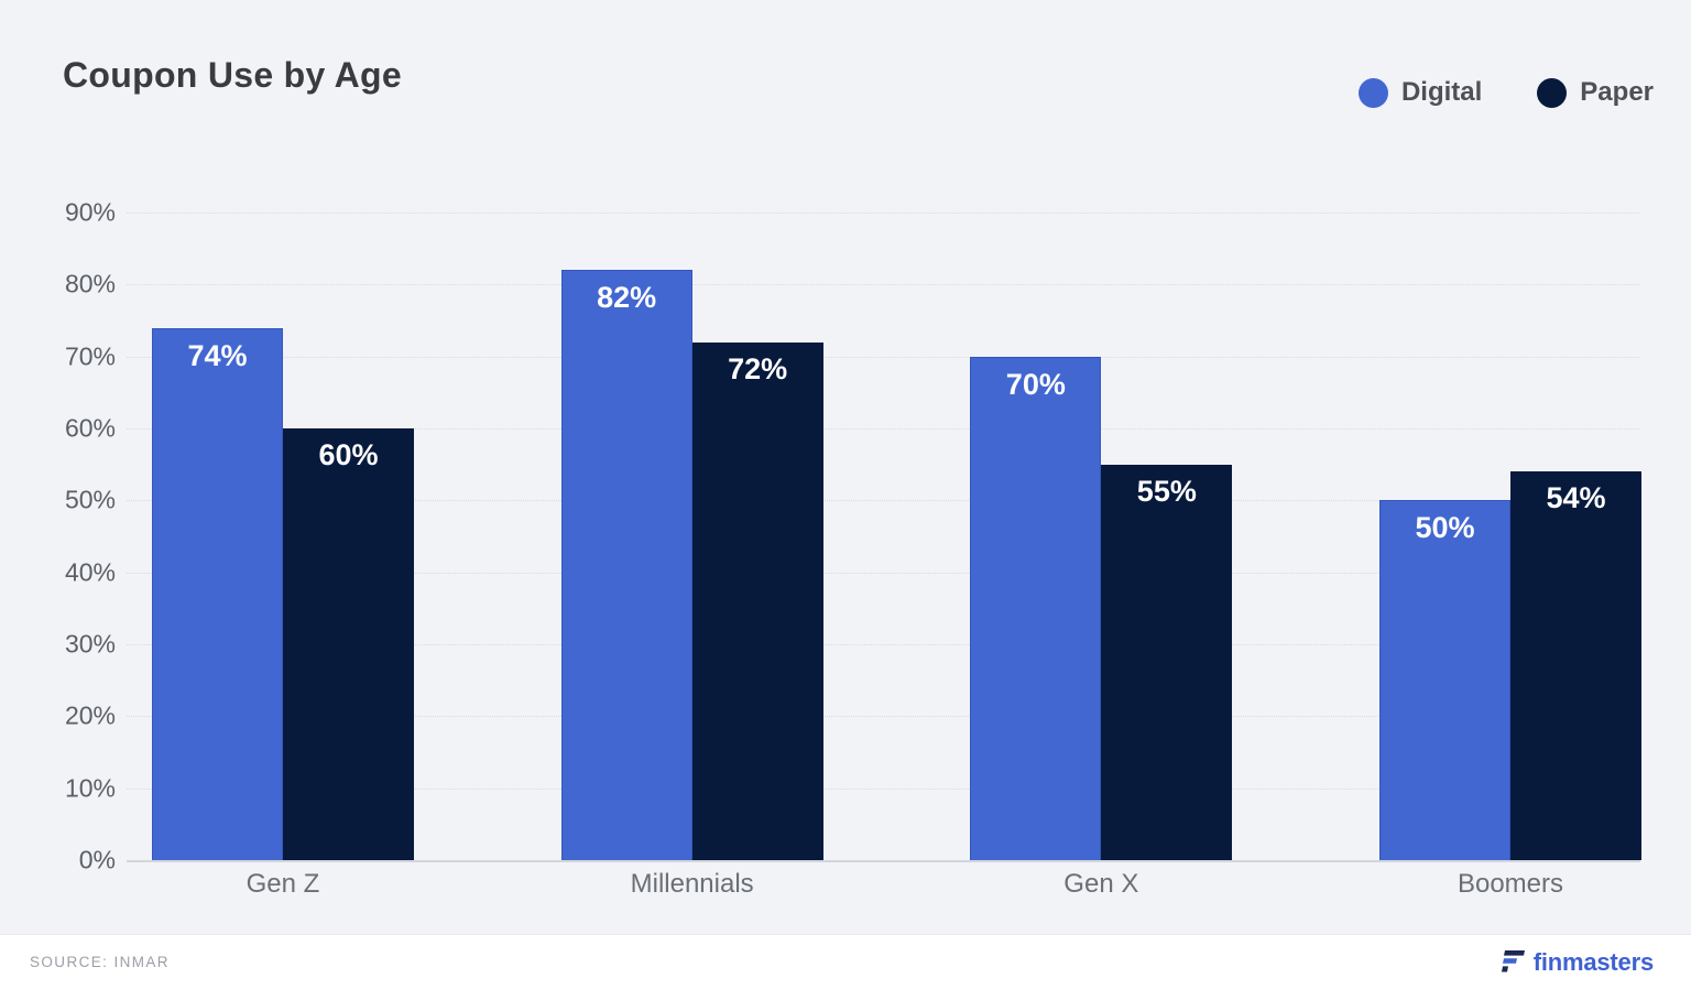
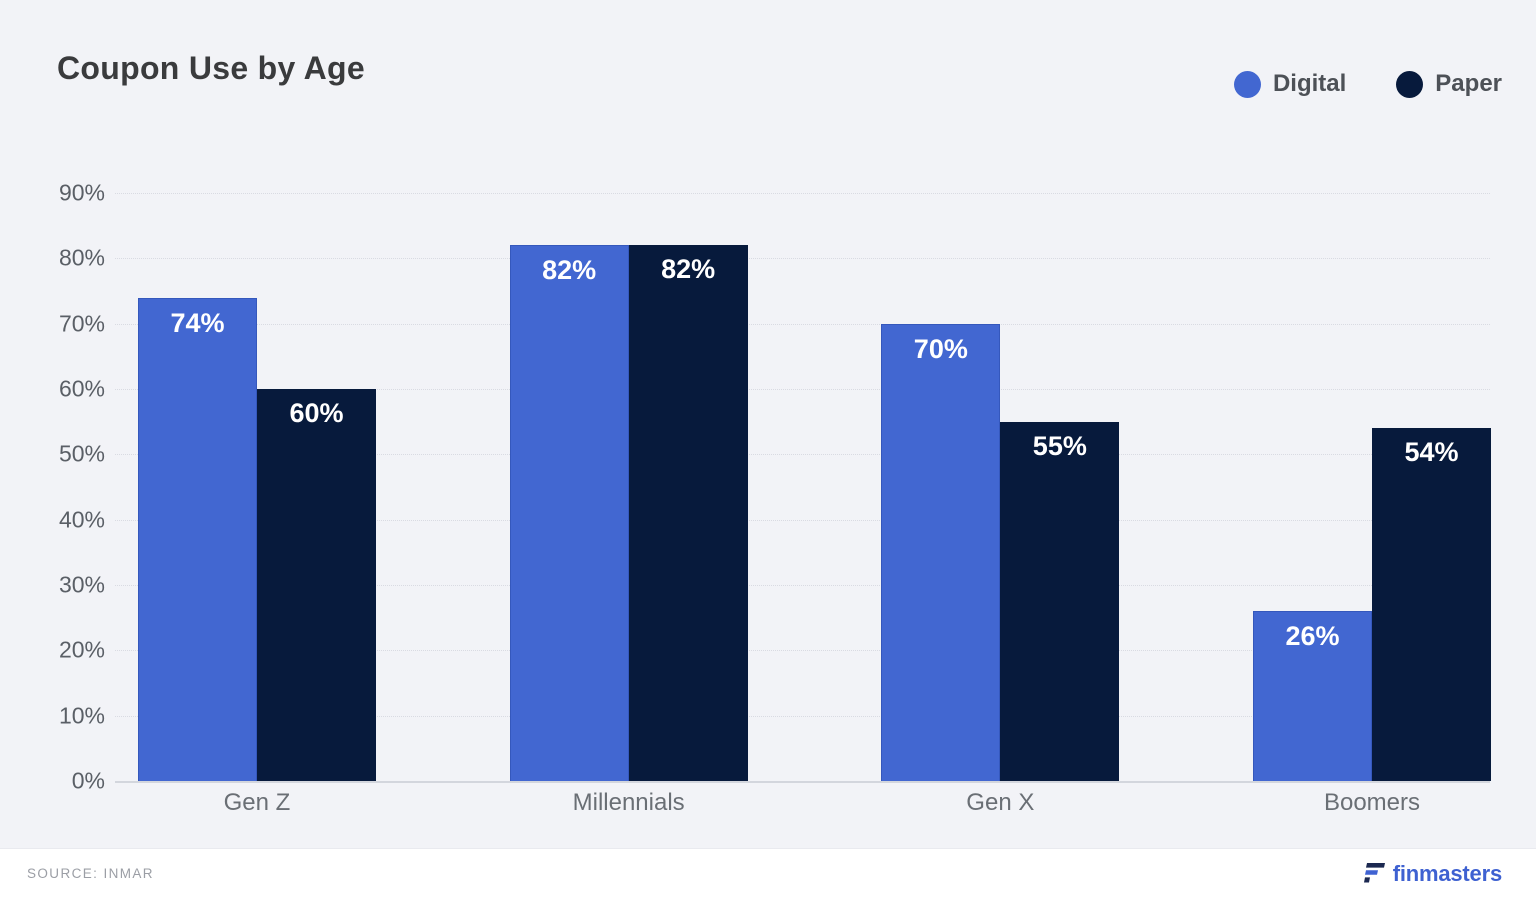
Paper/Millennials: 72% -> 82%
Digital/Boomers: 50% -> 26%
